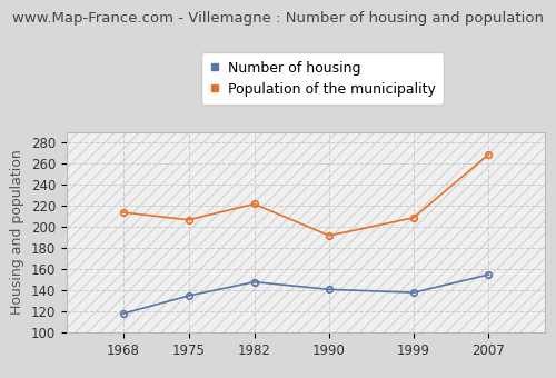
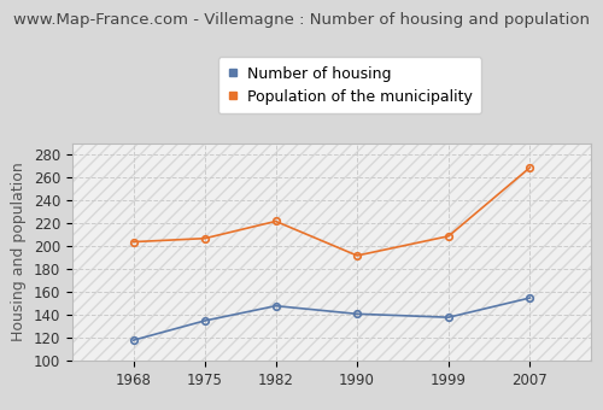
Population of the municipality/1968: 214 -> 204
